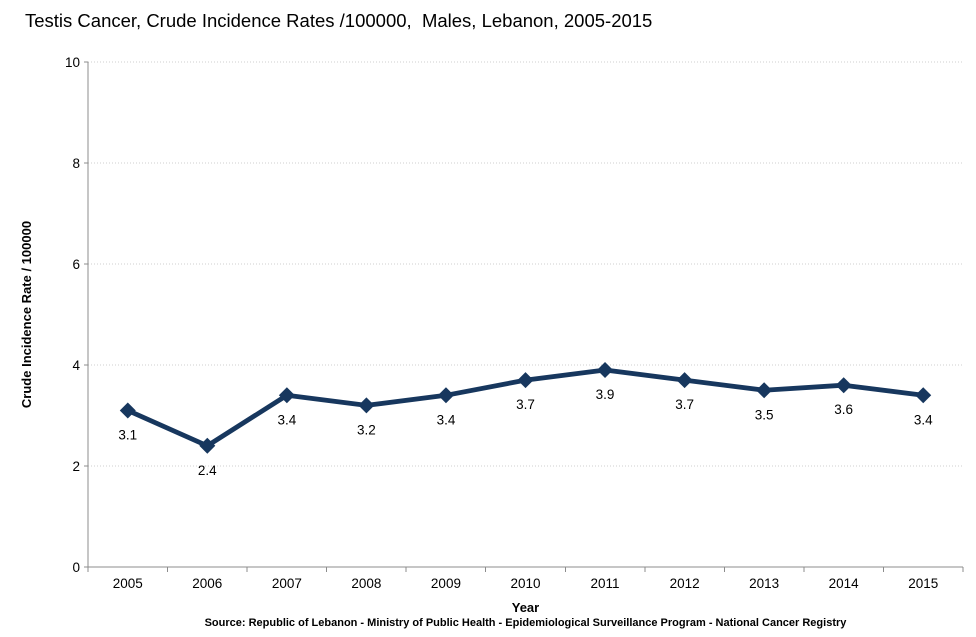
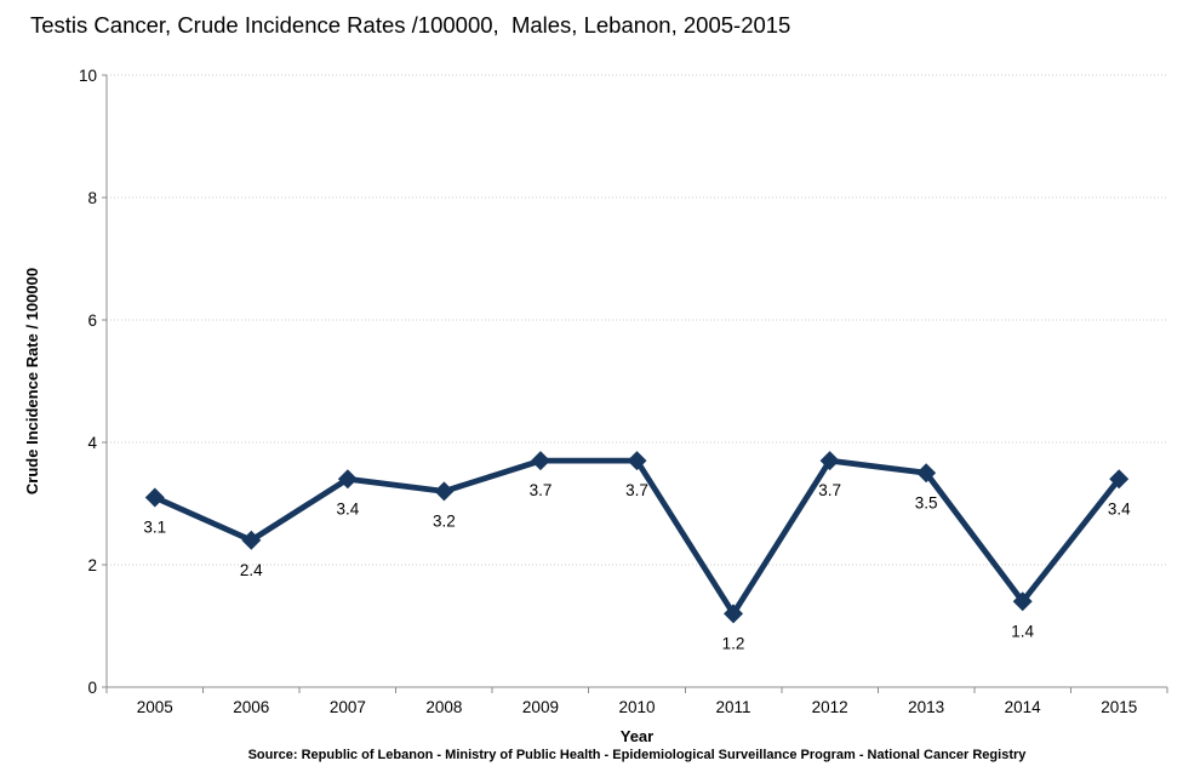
2009: 3.4 -> 3.7
2011: 3.9 -> 1.2
2014: 3.6 -> 1.4
